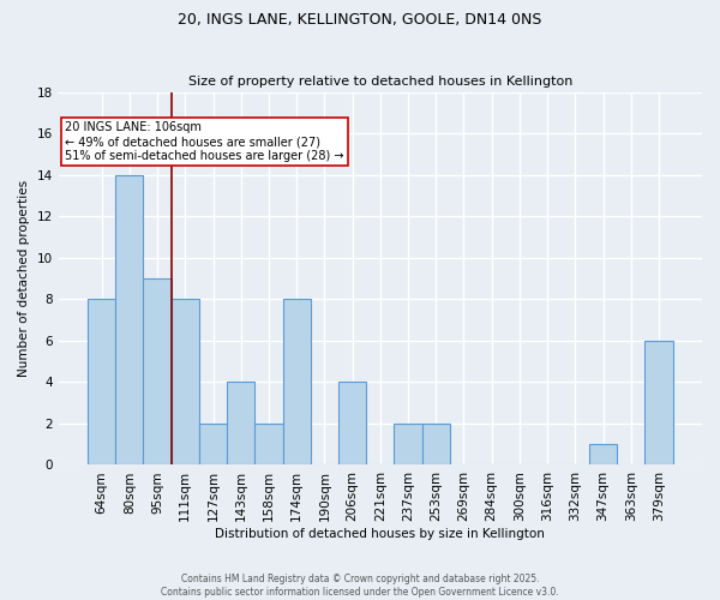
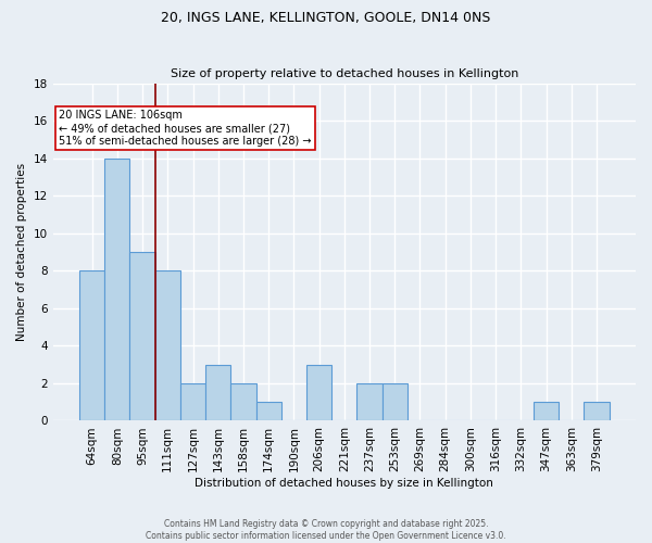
143sqm: 4 -> 3
174sqm: 8 -> 1
206sqm: 4 -> 3
379sqm: 6 -> 1
